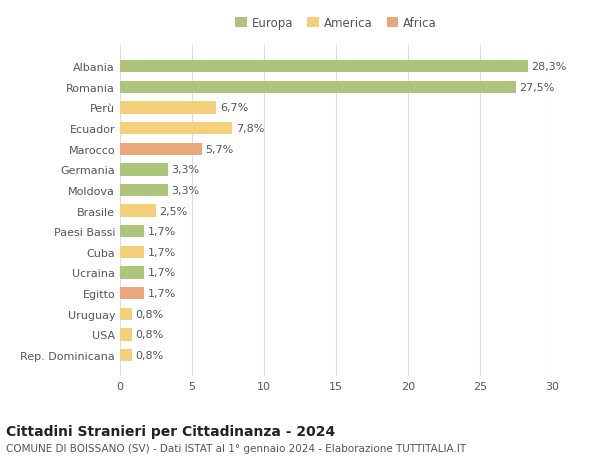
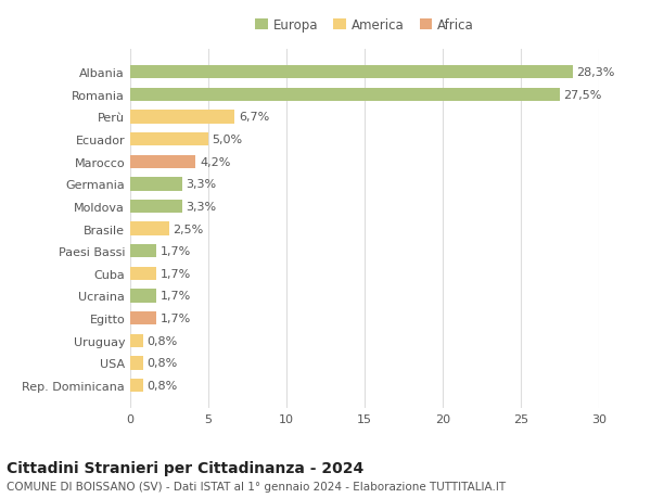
Ecuador: 7,8% -> 5,0%
Marocco: 5,7% -> 4,2%
